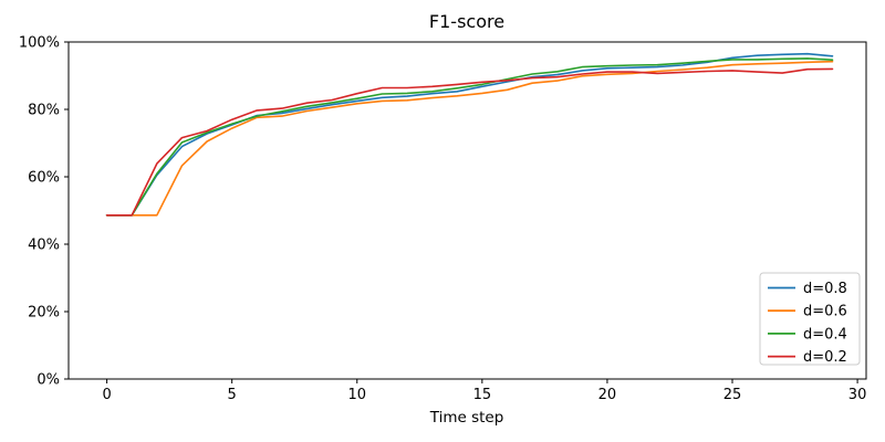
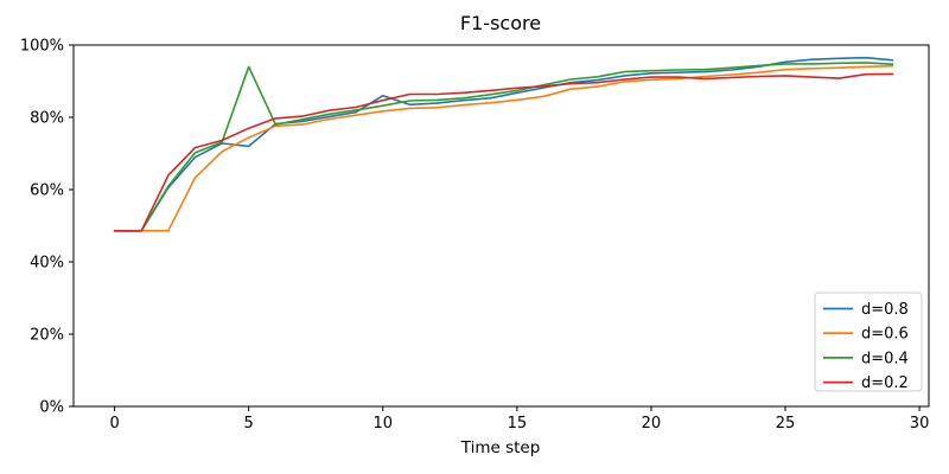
d=0.8/5: 75% -> 72%
d=0.4/5: 76% -> 94%
d=0.8/10: 82% -> 86%
